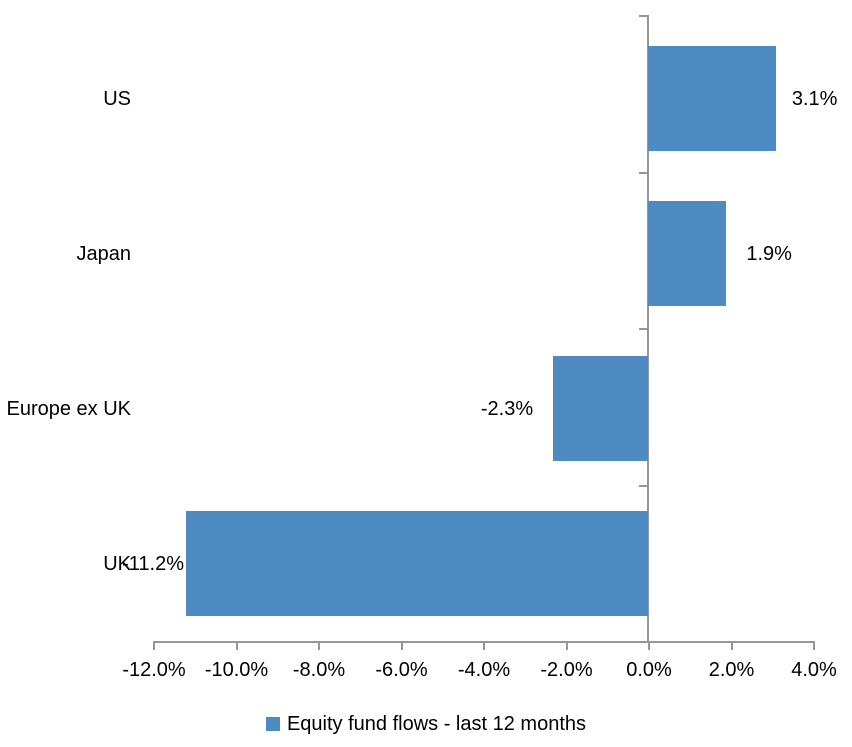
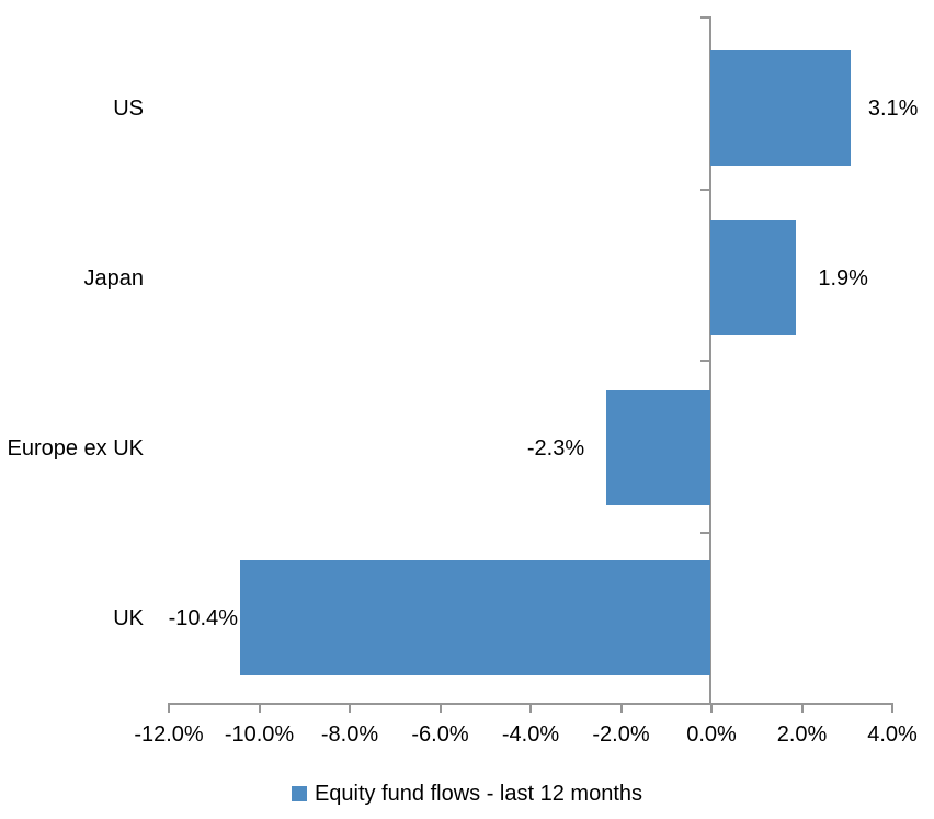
UK: -11.2% -> -10.4%
